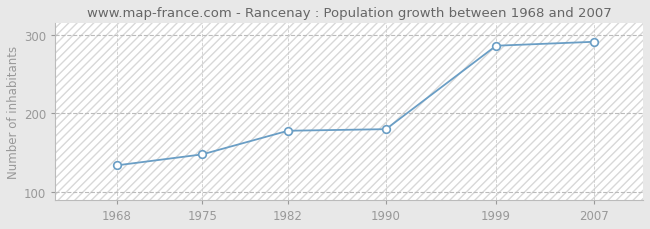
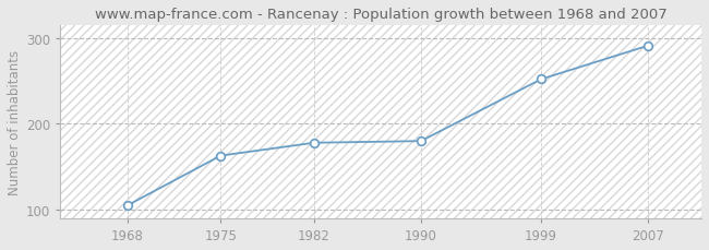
1968: 134 -> 105
1975: 148 -> 163
1999: 286 -> 252
